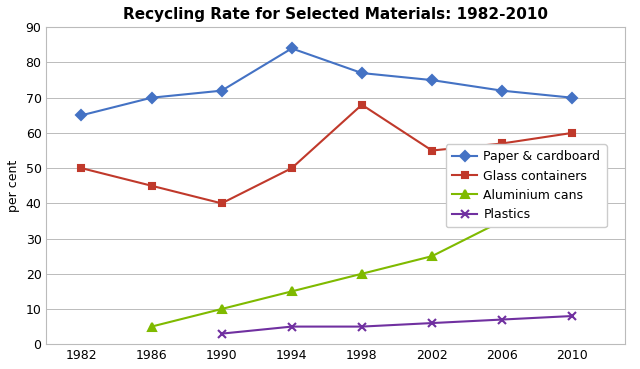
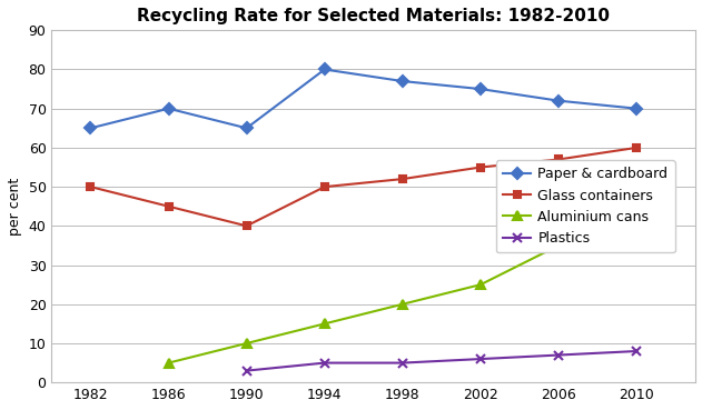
Paper & cardboard/1990: 72 -> 65
Paper & cardboard/1994: 84 -> 80
Glass containers/1998: 68 -> 52
